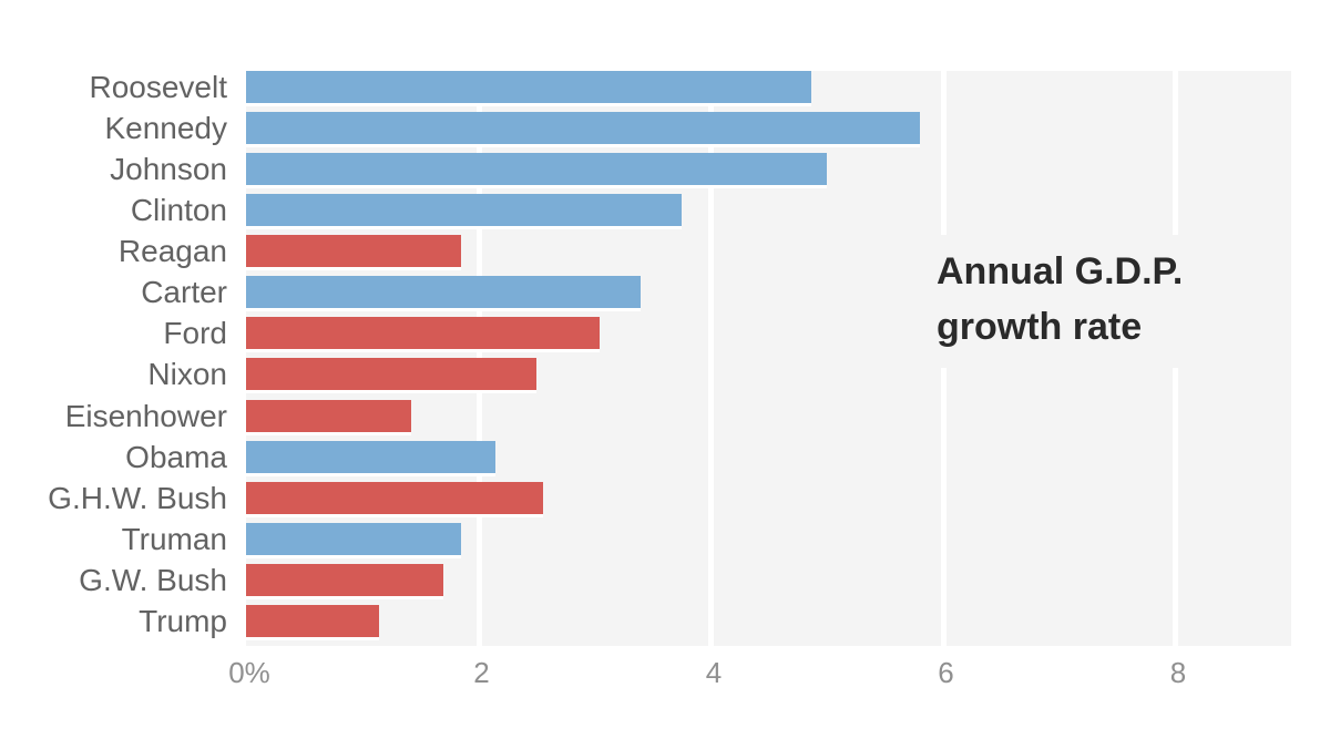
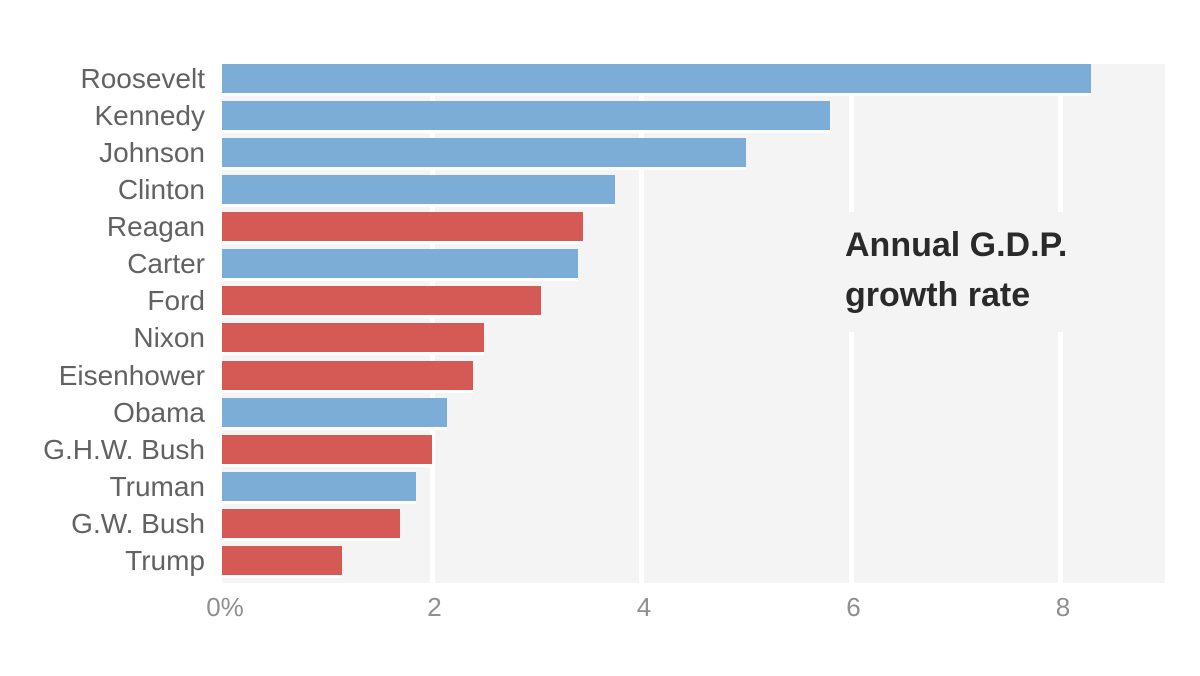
Roosevelt: 4.87 -> 8.30
Reagan: 1.85 -> 3.45
Eisenhower: 1.42 -> 2.40
G.H.W. Bush: 2.56 -> 2.00
